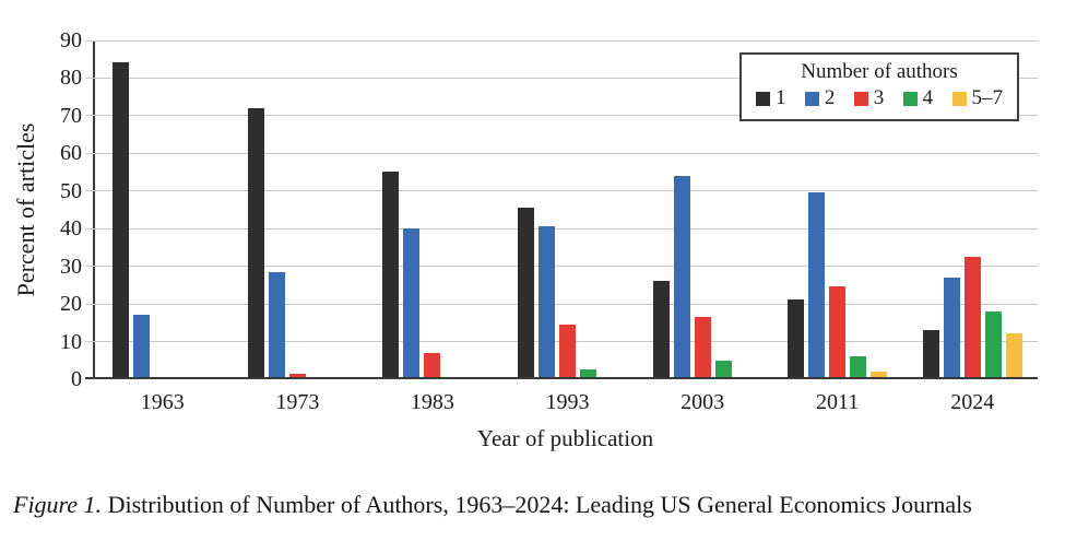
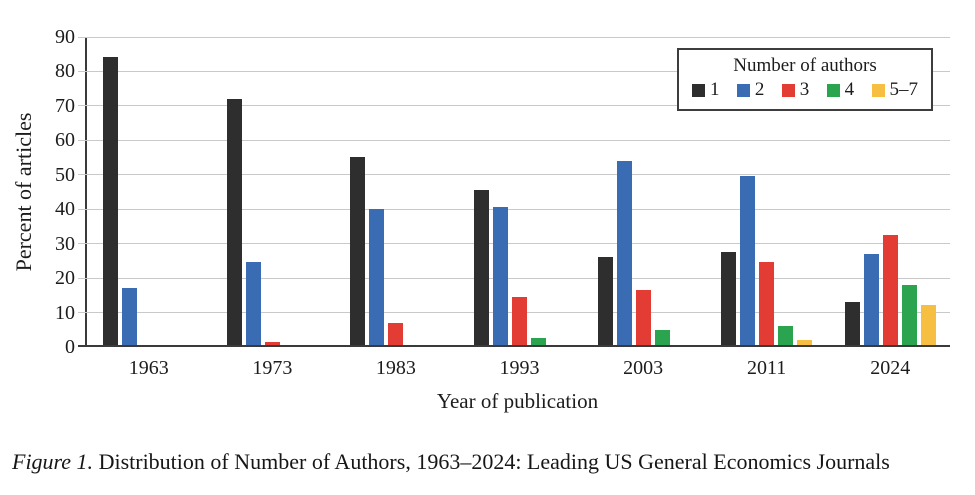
2/1973: 28 -> 24
1/2011: 20 -> 27
